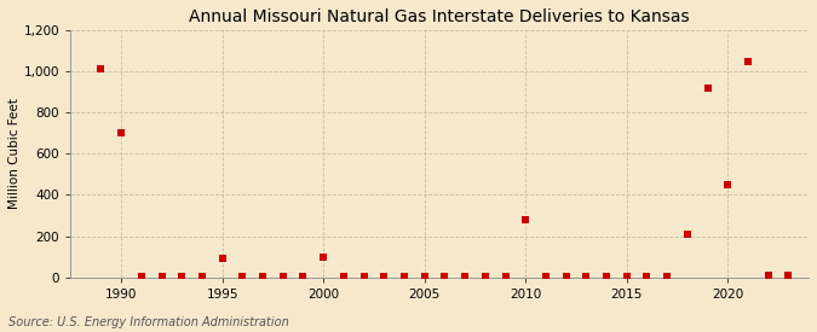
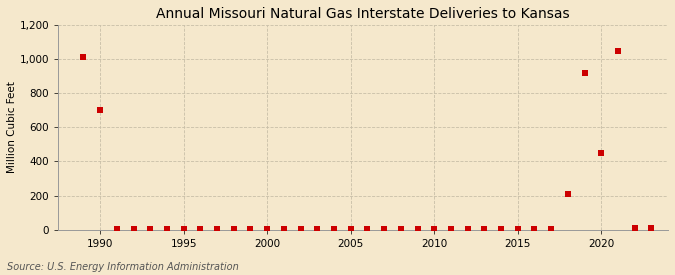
1995: 90 -> 0
2000: 100 -> 0
2010: 280 -> 0
